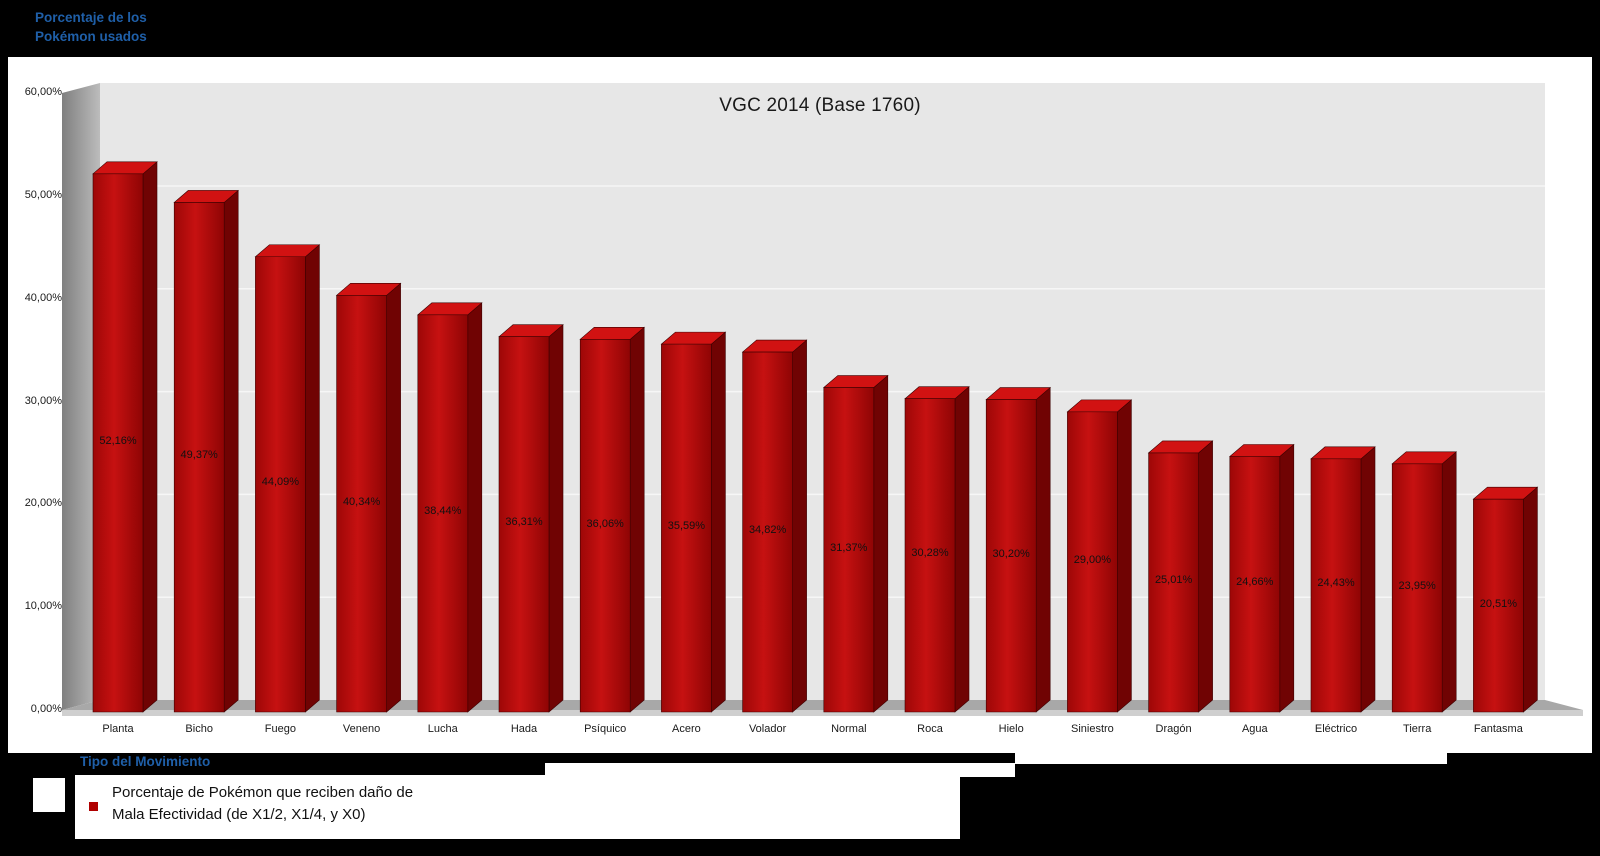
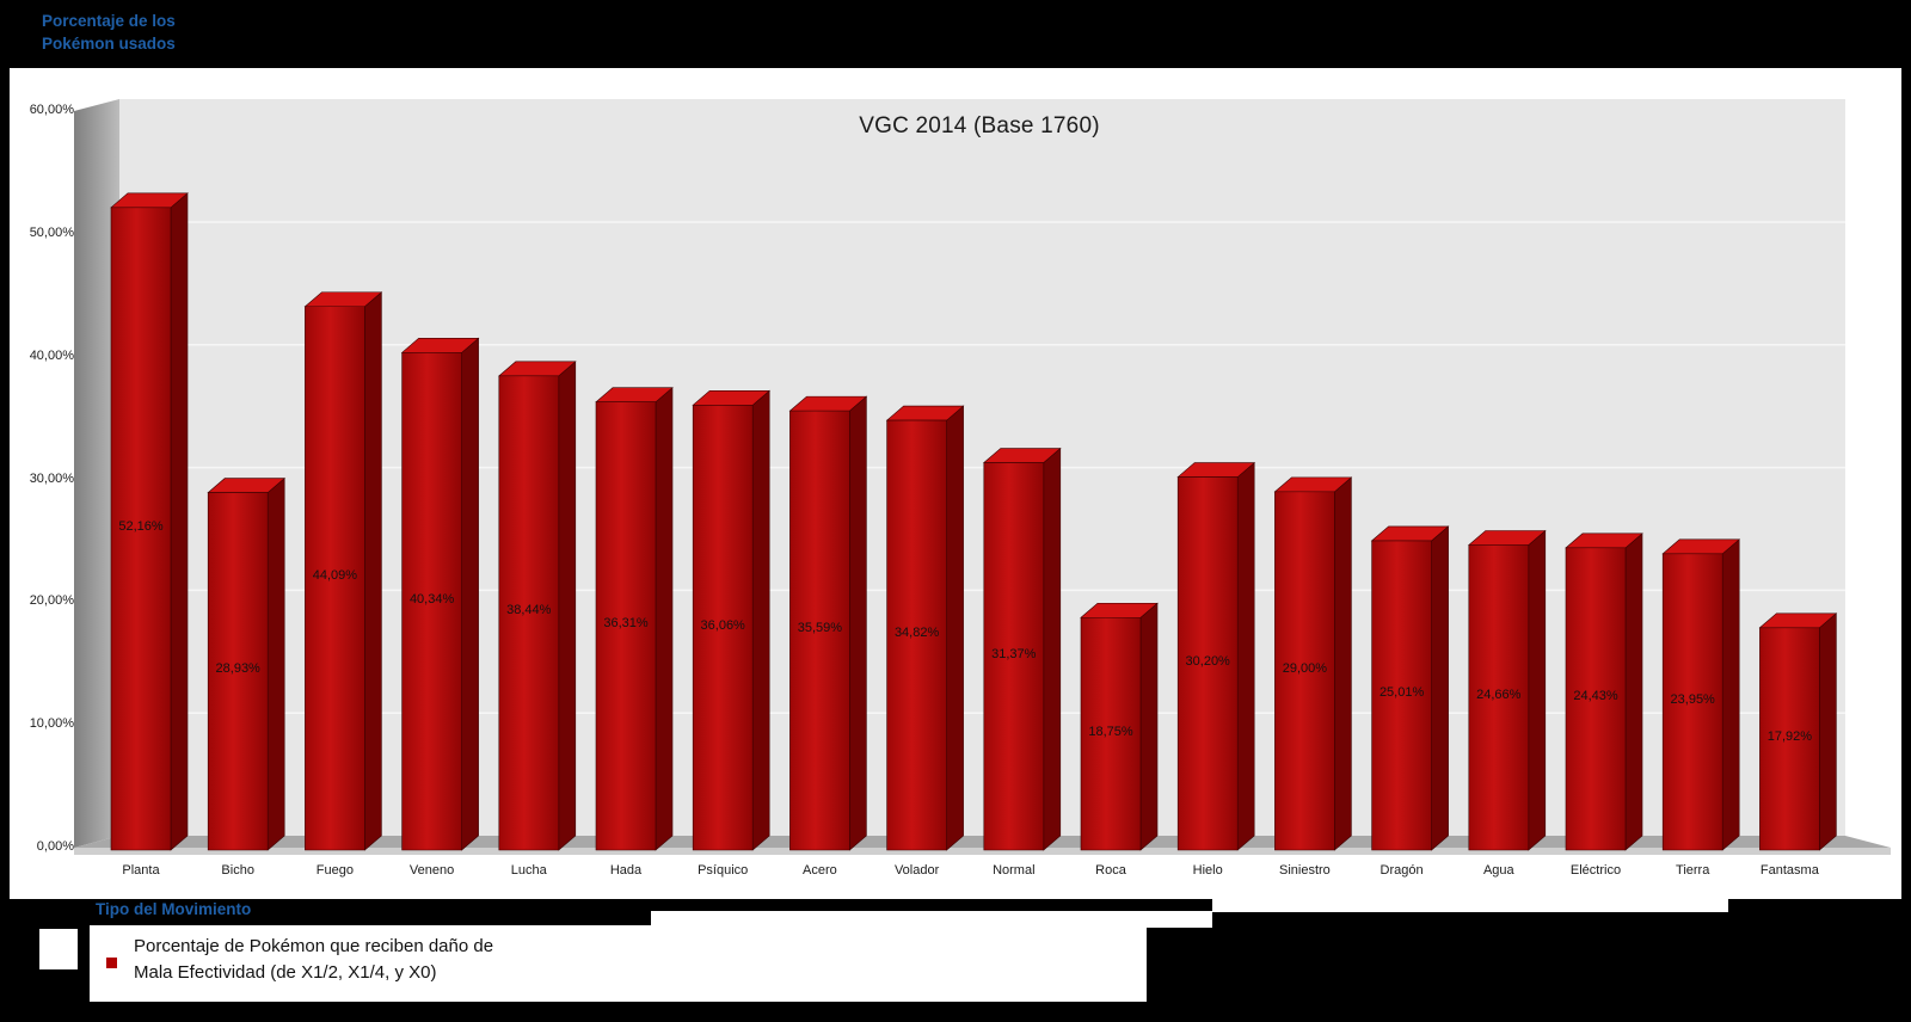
Bicho: 49,37% -> 28,93%
Roca: 30,28% -> 18,75%
Fantasma: 20,51% -> 17,92%
